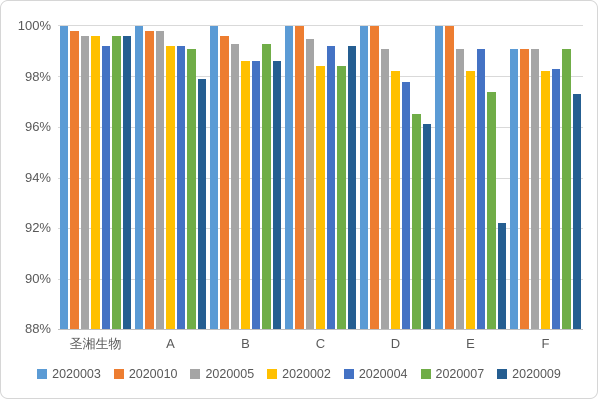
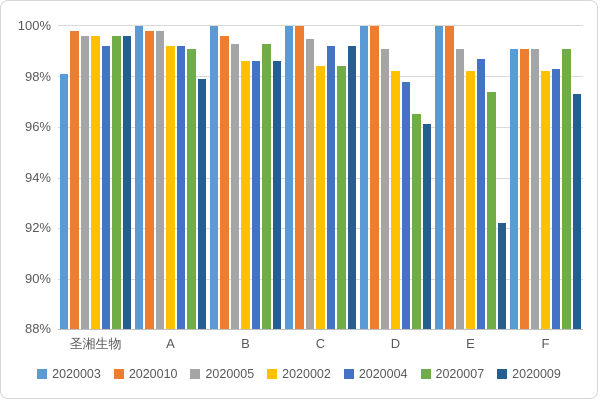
2020003/圣湘生物: 100.0% -> 98.1%
2020004/E: 99.1% -> 98.7%
